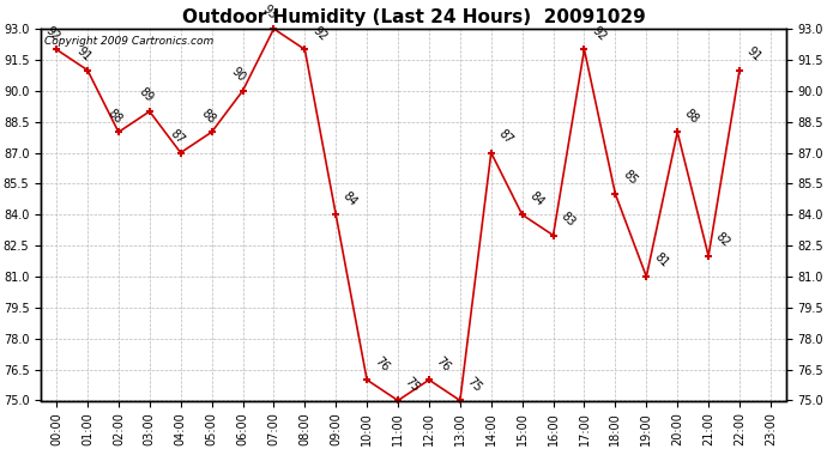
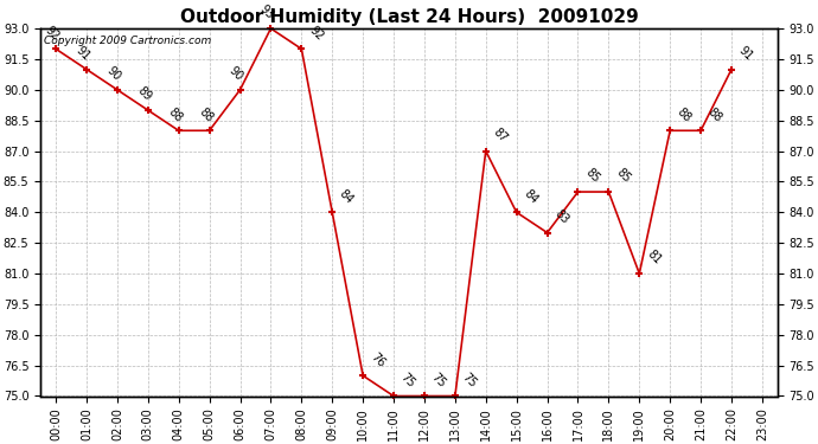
02:00: 88 -> 90
04:00: 87 -> 88
12:00: 76 -> 75
17:00: 92 -> 85
21:00: 82 -> 88
